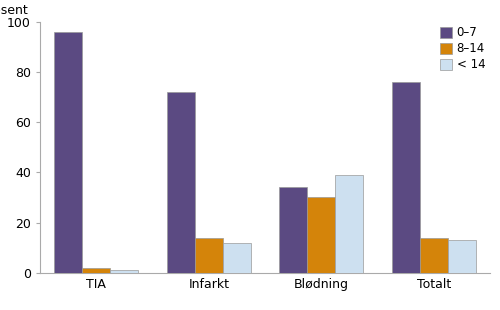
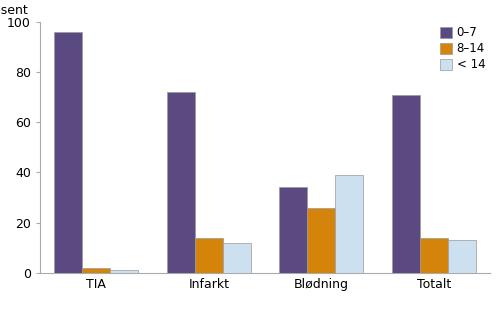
8–14/Blødning: 30 -> 26
0–7/Totalt: 76 -> 71
